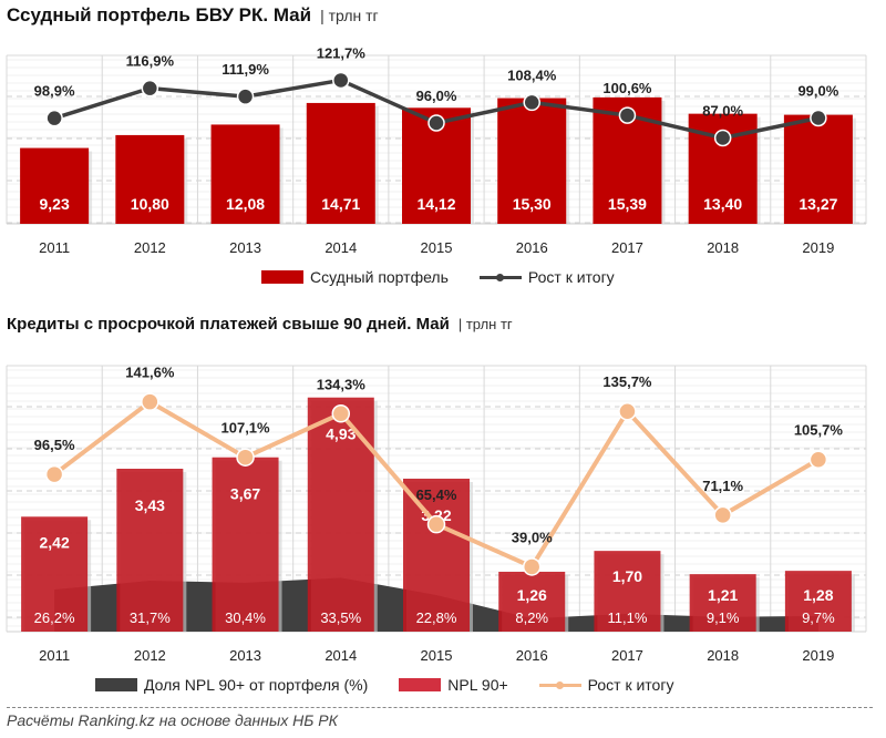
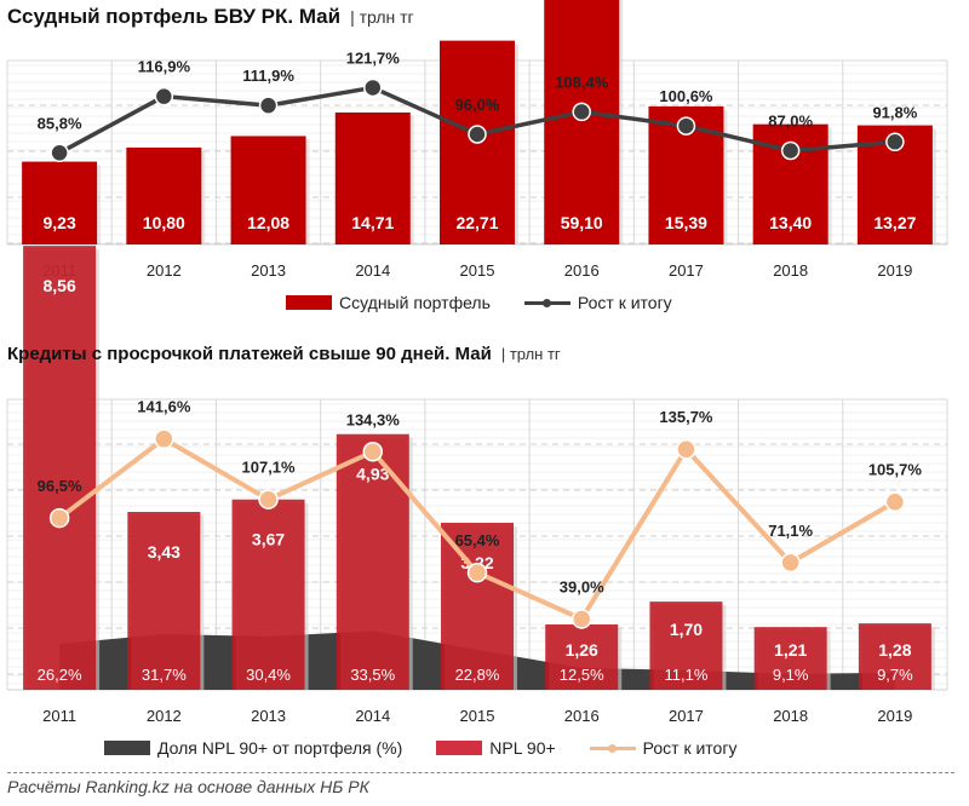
Ссудный портфель БВУ РК. Май/Рост к итогу/2011: 98,9% -> 85,8%
Ссудный портфель БВУ РК. Май/Ссудный портфель/2015: 14,12 -> 22,71
Ссудный портфель БВУ РК. Май/Ссудный портфель/2016: 15,30 -> 59,10
Ссудный портфель БВУ РК. Май/Рост к итогу/2019: 99,0% -> 91,8%
Кредиты с просрочкой платежей свыше 90 дней. Май/NPL 90+/2011: 2,42 -> 8,56
Кредиты с просрочкой платежей свыше 90 дней. Май/Доля NPL 90+ от портфеля (%)/2016: 8,2% -> 12,5%
